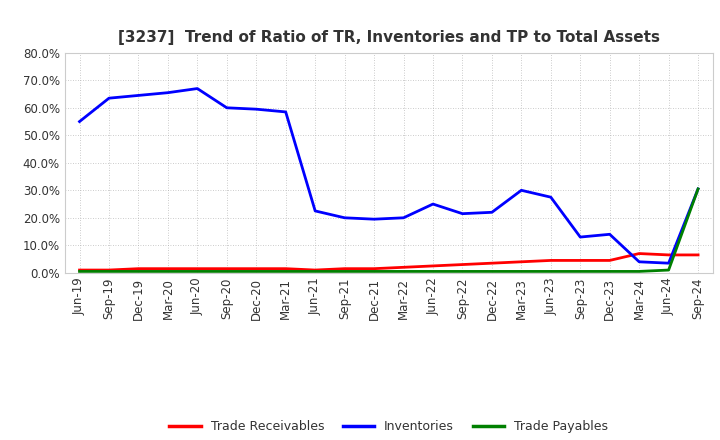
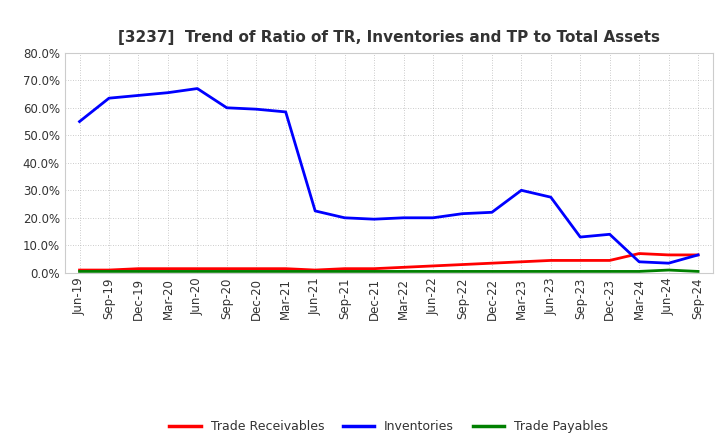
Inventories/Jun-22: 25.0% -> 20.0%
Inventories/Sep-24: 30.5% -> 6.5%
Trade Payables/Sep-24: 30.5% -> 0.5%
